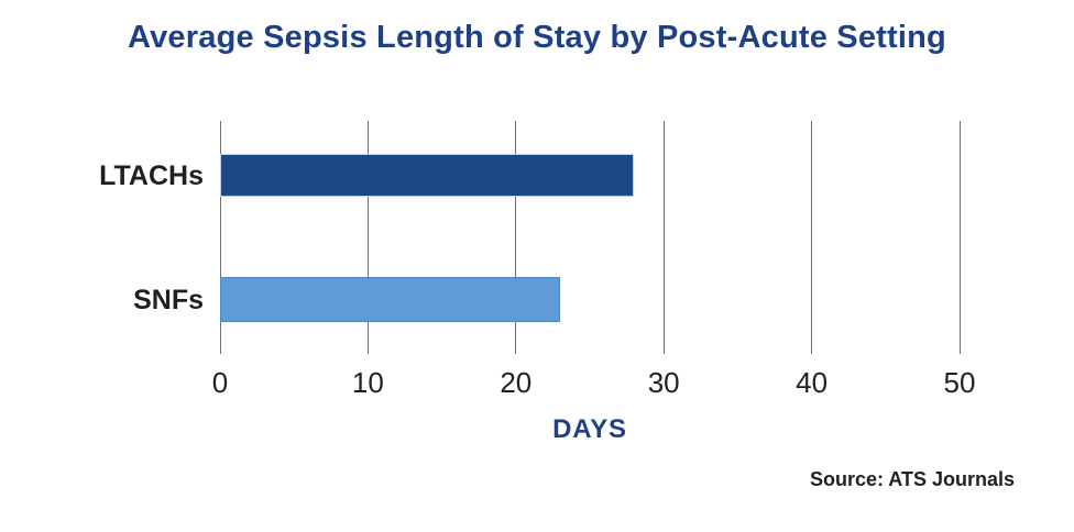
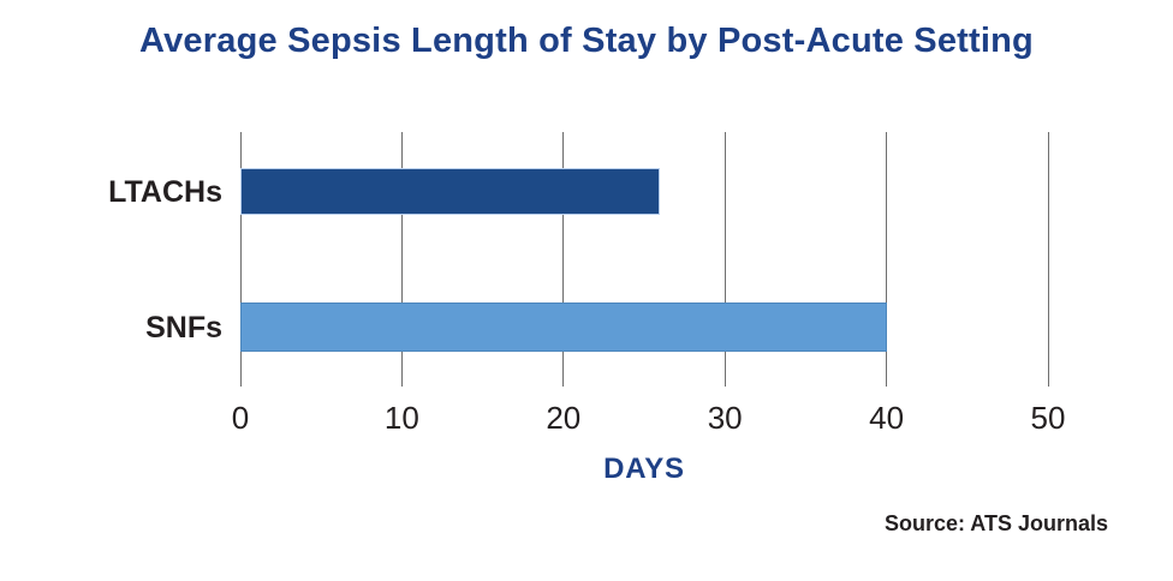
LTACHs: 28 -> 26
SNFs: 23 -> 40
